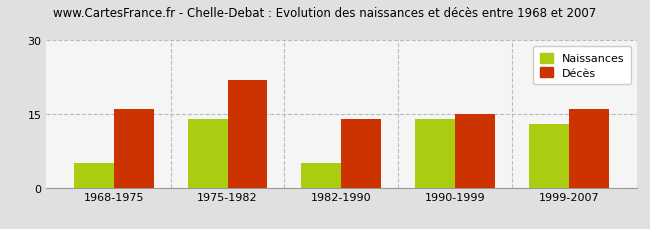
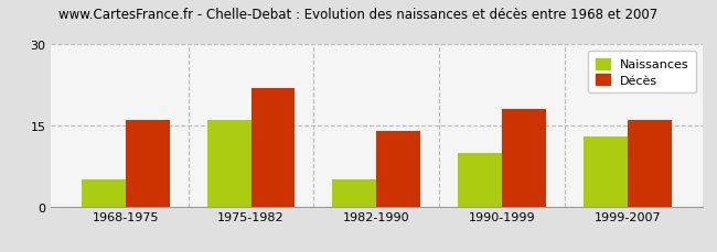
Naissances/1975-1982: 14 -> 16
Naissances/1990-1999: 14 -> 10
Décès/1990-1999: 15 -> 18
